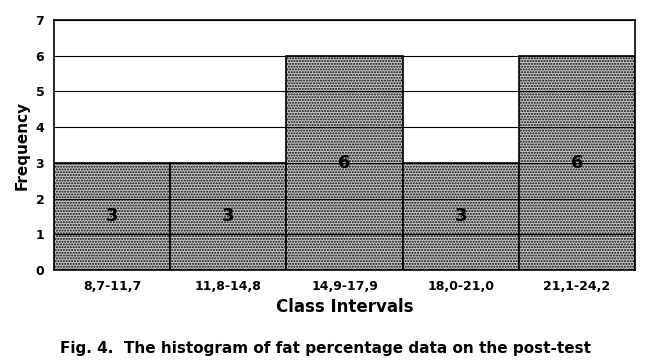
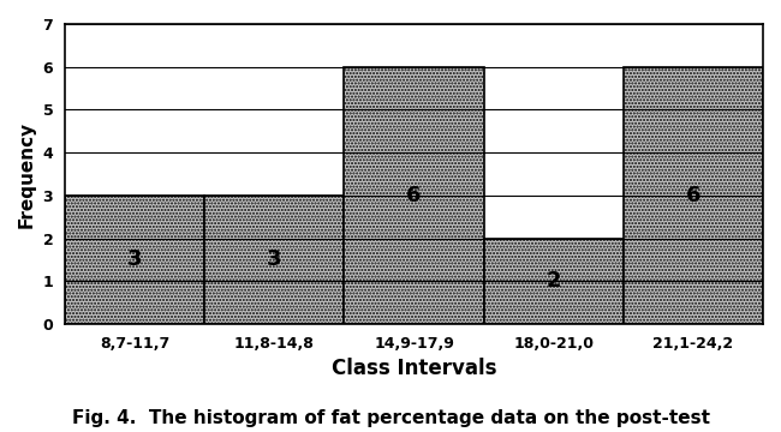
18,0-21,0: 3 -> 2
